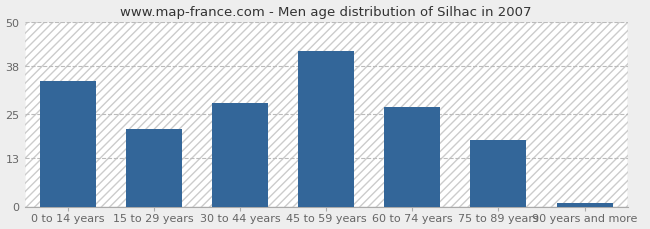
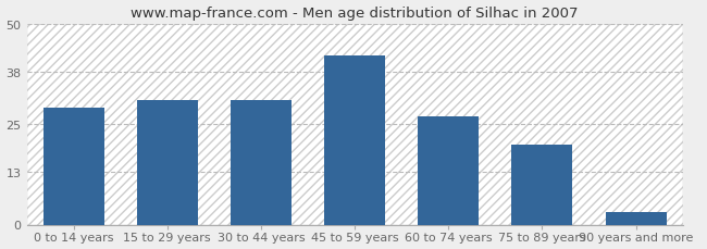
0 to 14 years: 34 -> 29
15 to 29 years: 21 -> 31
30 to 44 years: 28 -> 31
75 to 89 years: 18 -> 20
90 years and more: 1 -> 3
